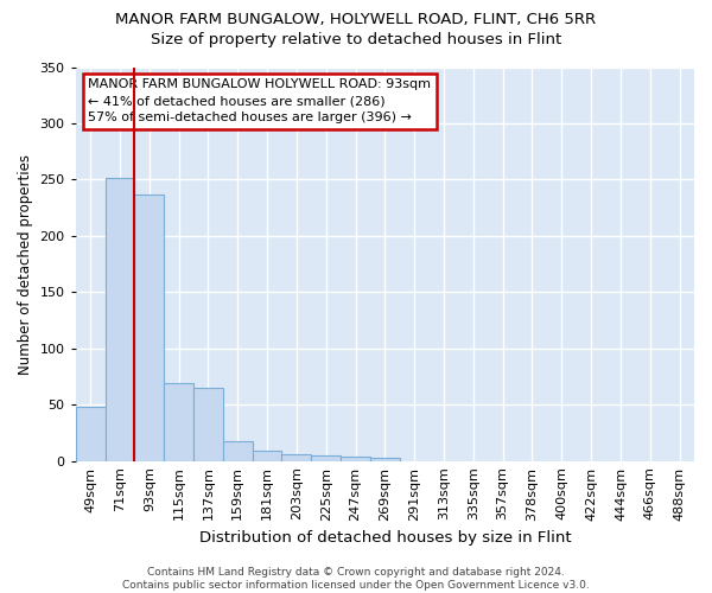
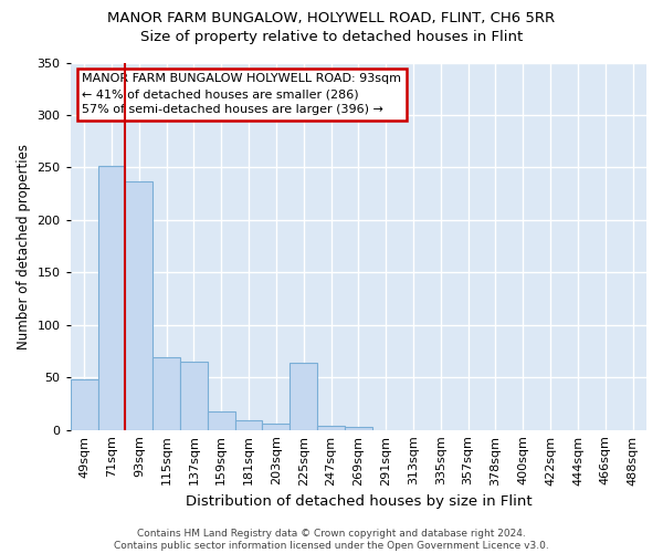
225sqm: 5 -> 64
